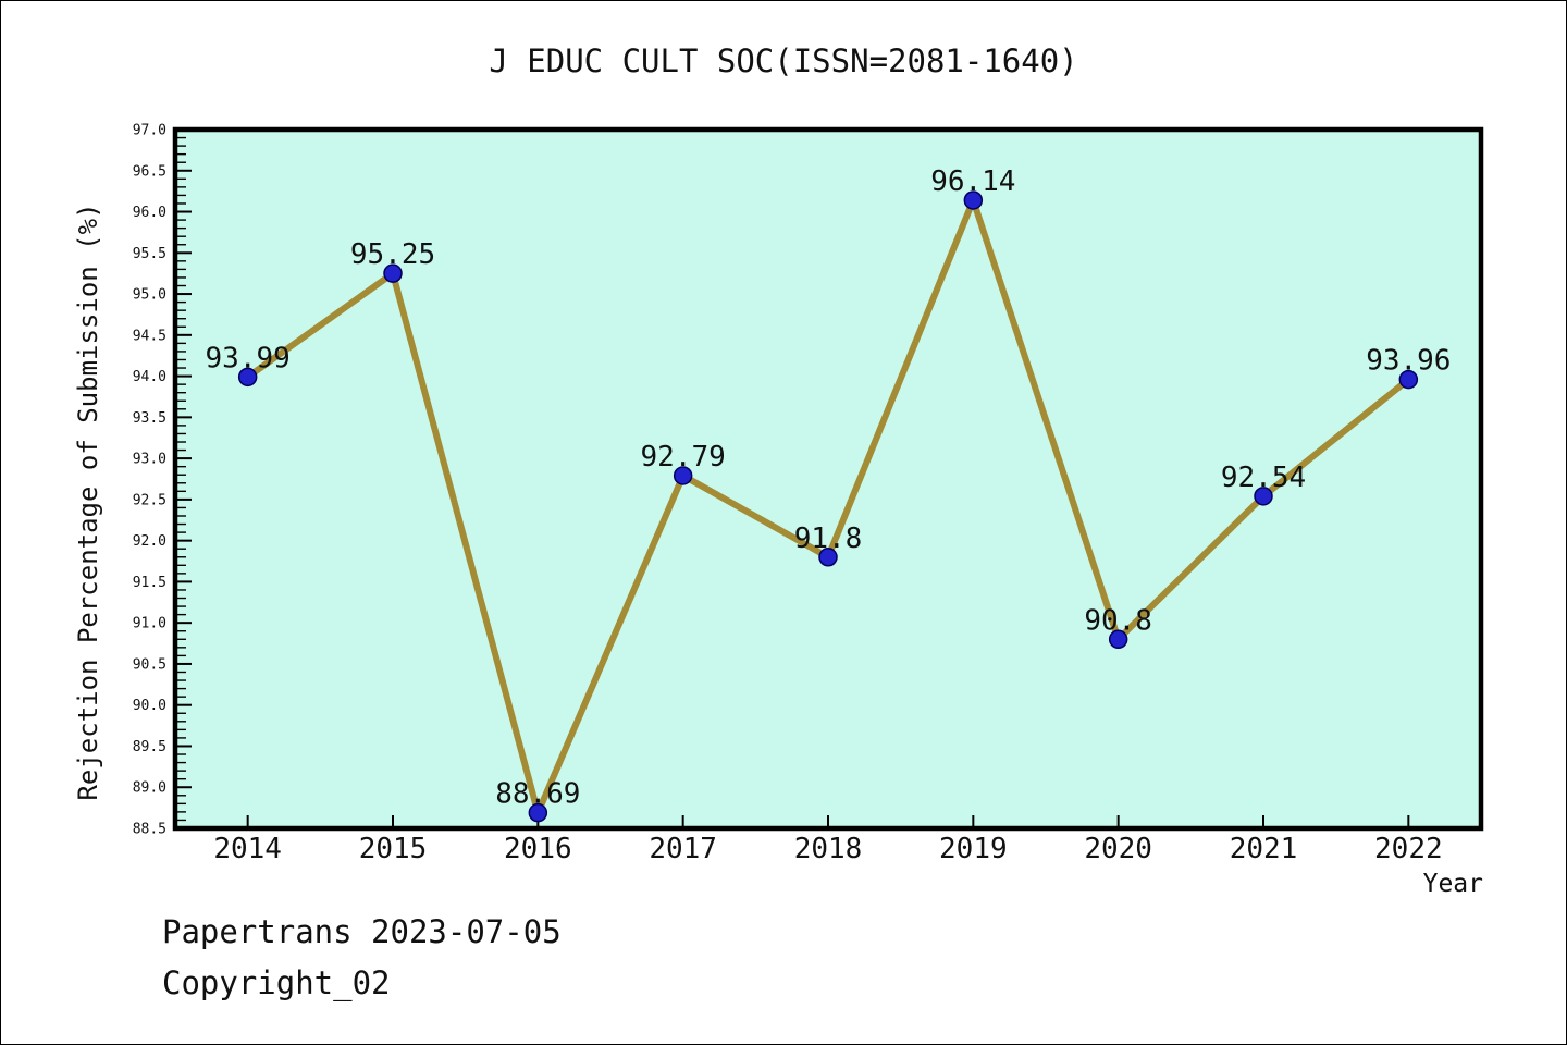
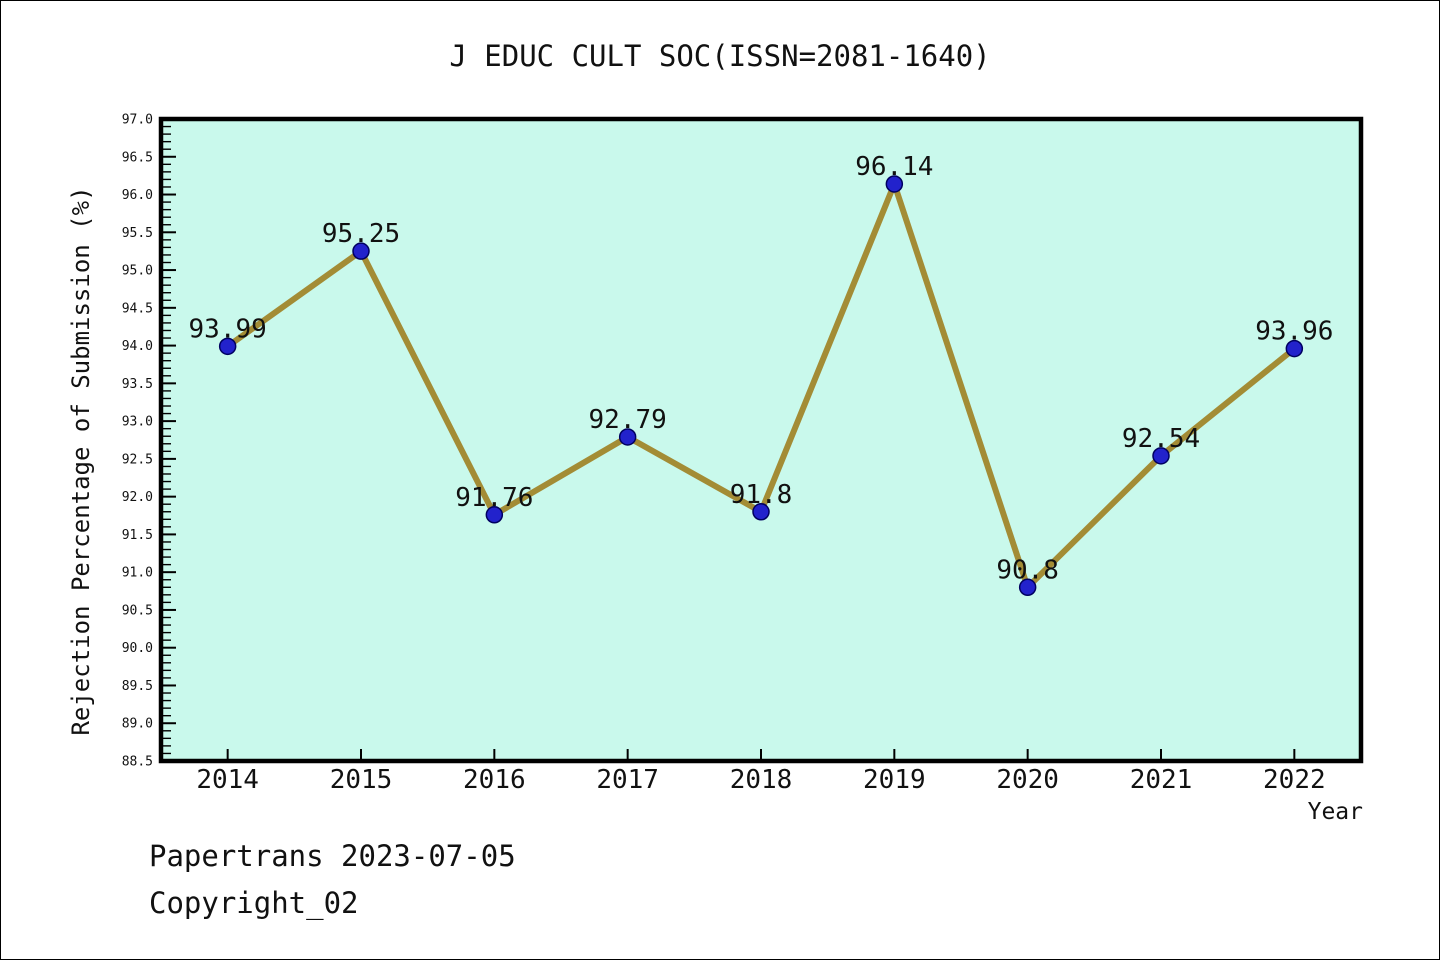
2016: 88.69 -> 91.76
